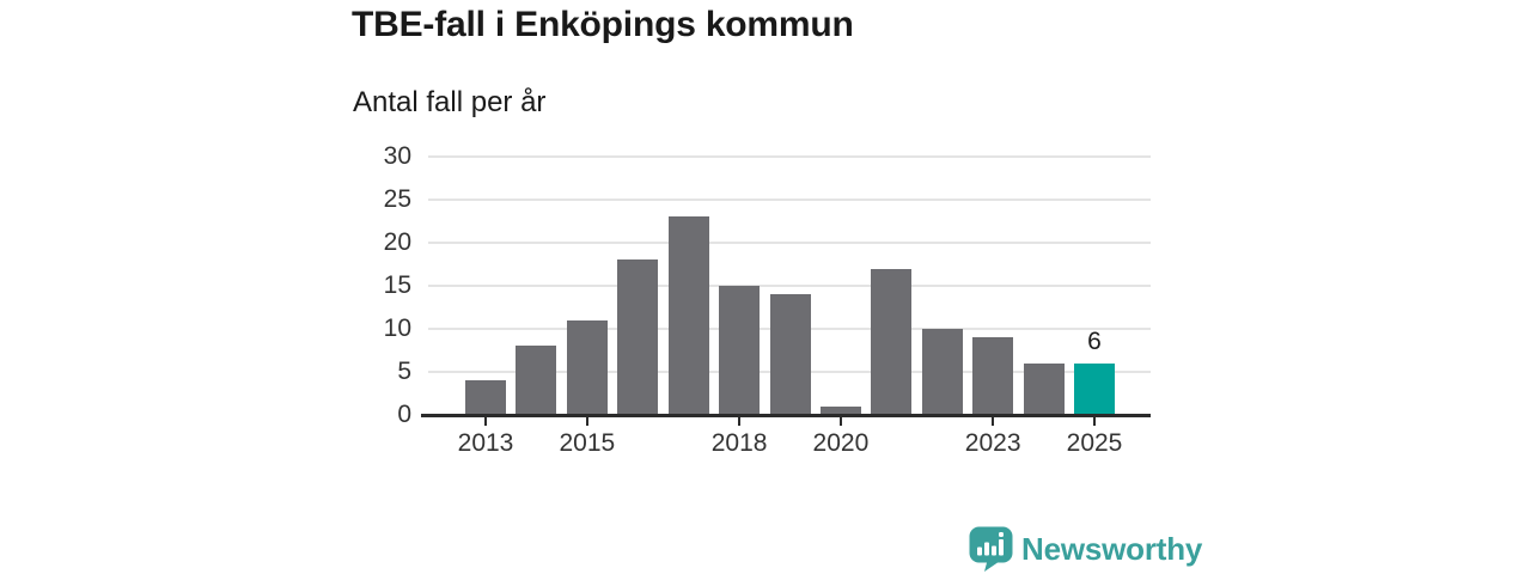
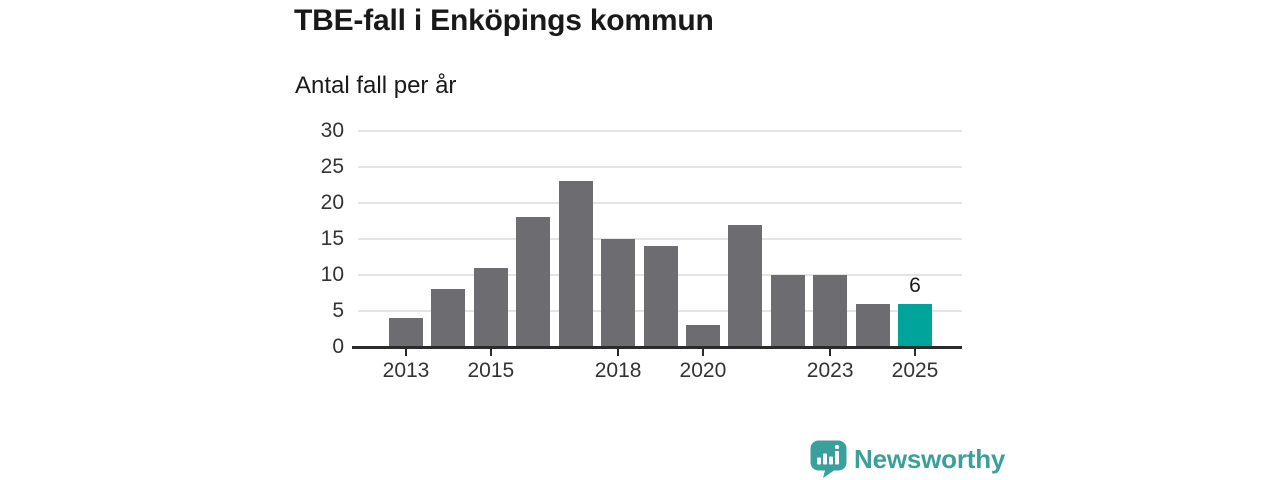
2020: 1 -> 3
2023: 9 -> 10
